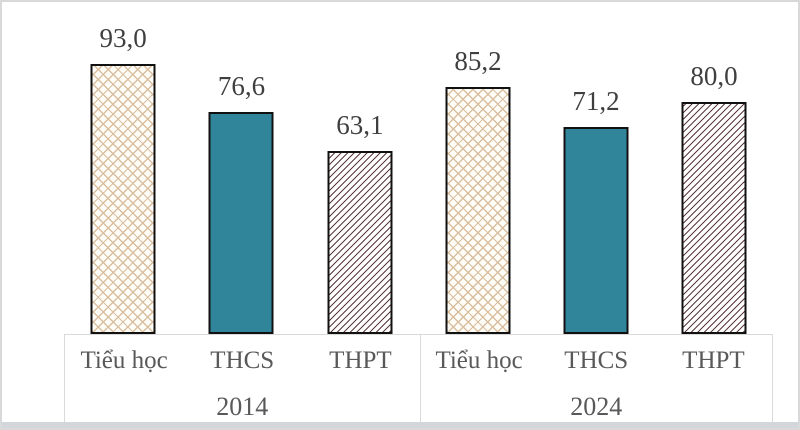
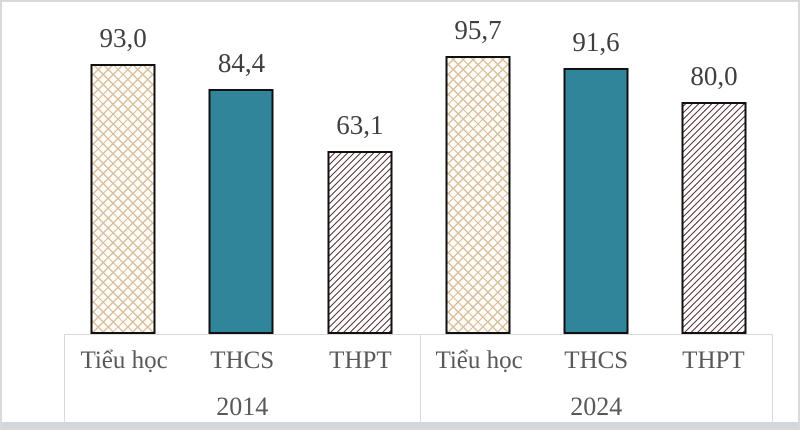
2024/Tiểu học: 85,2 -> 95,7
2014/THCS: 76,6 -> 84,4
2024/THCS: 71,2 -> 91,6
